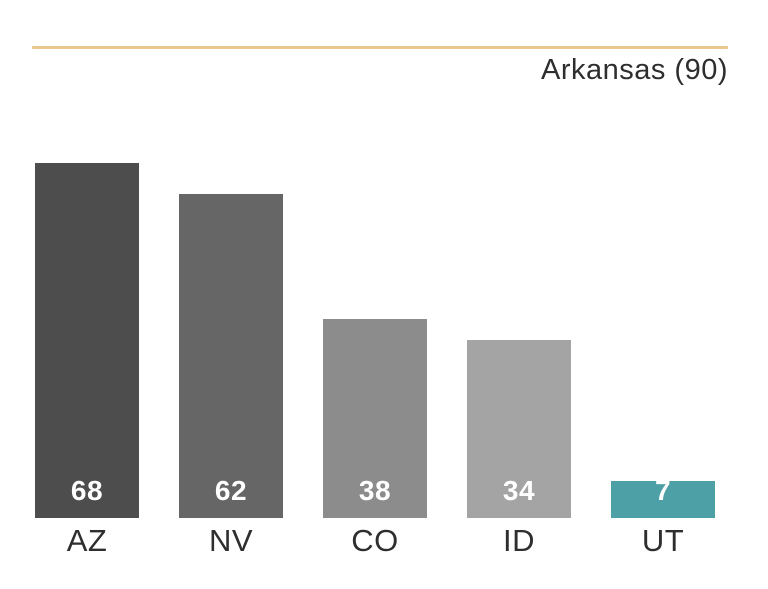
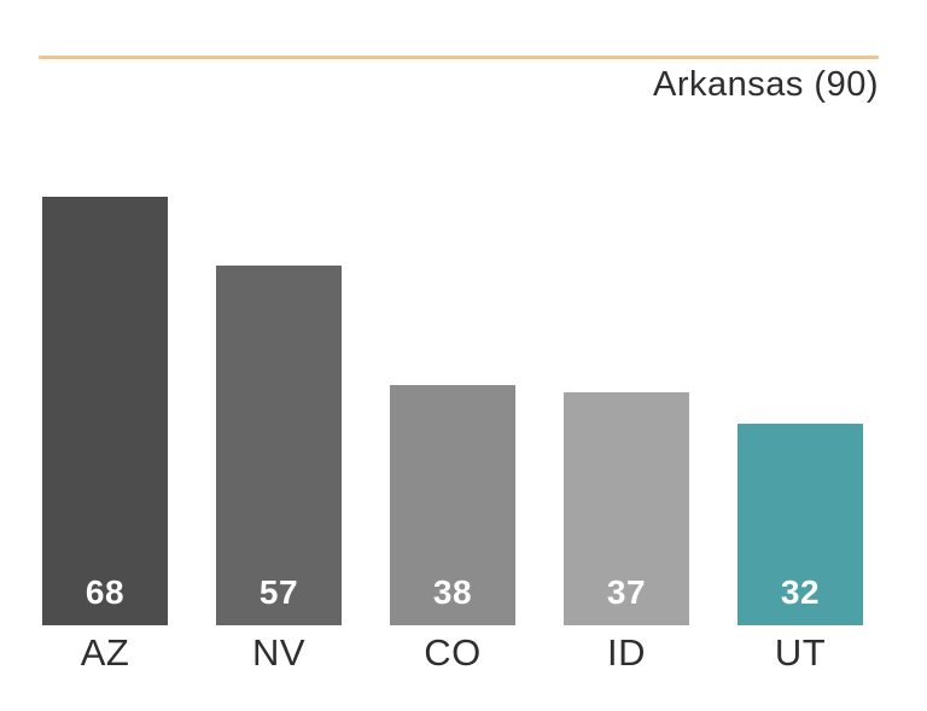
NV: 62 -> 57
ID: 34 -> 37
UT: 7 -> 32
